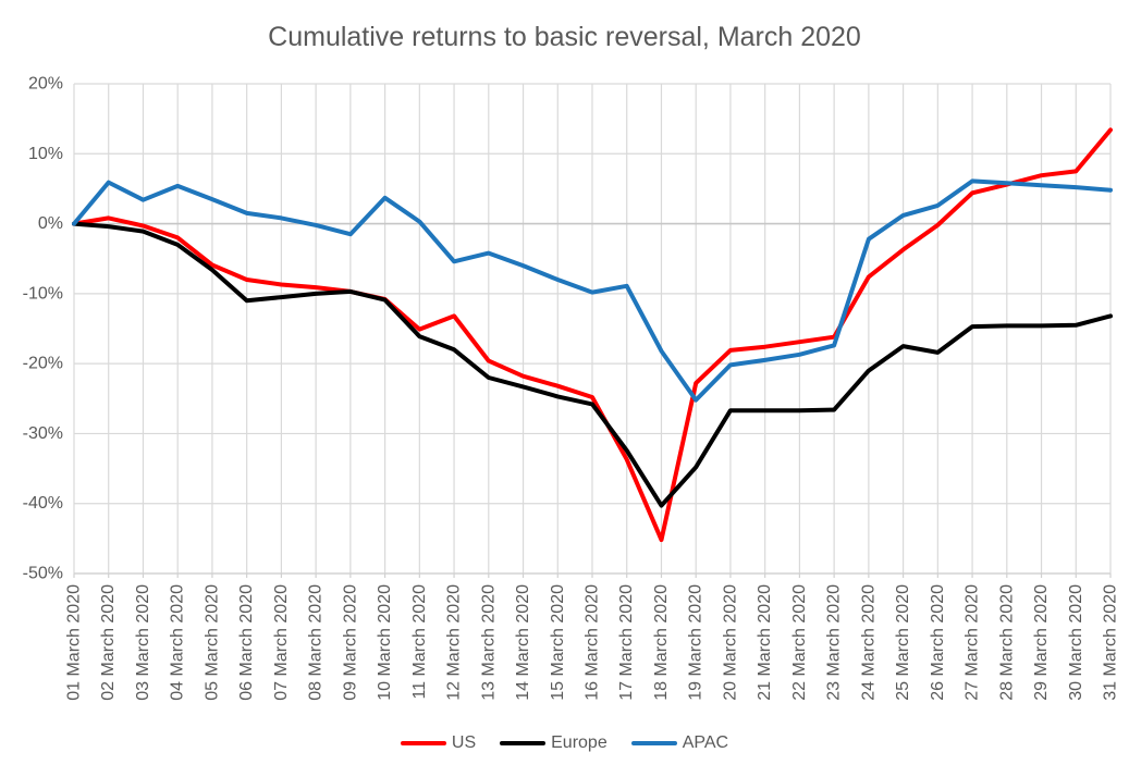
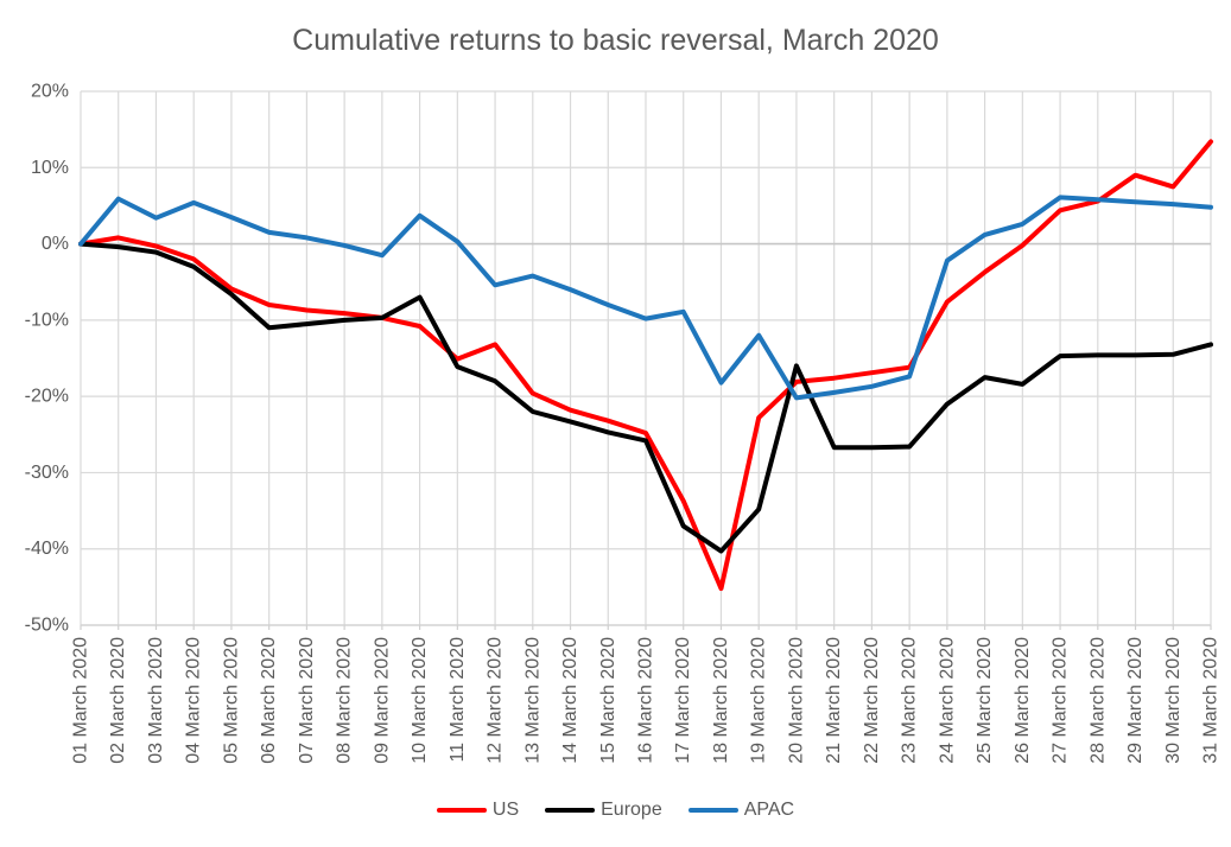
Europe/10 March 2020: -11% -> -7%
Europe/17 March 2020: -32% -> -37%
APAC/19 March 2020: -25% -> -12%
Europe/20 March 2020: -27% -> -16%
US/29 March 2020: 7% -> 9%
